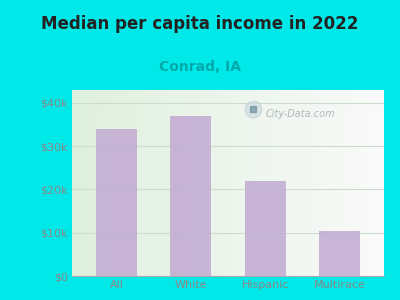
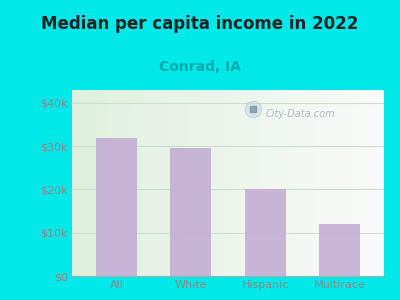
All: $34.0k -> $32.0k
White: $37.0k -> $29.5k
Hispanic: $22.0k -> $20.0k
Multirace: $10.5k -> $12.0k
